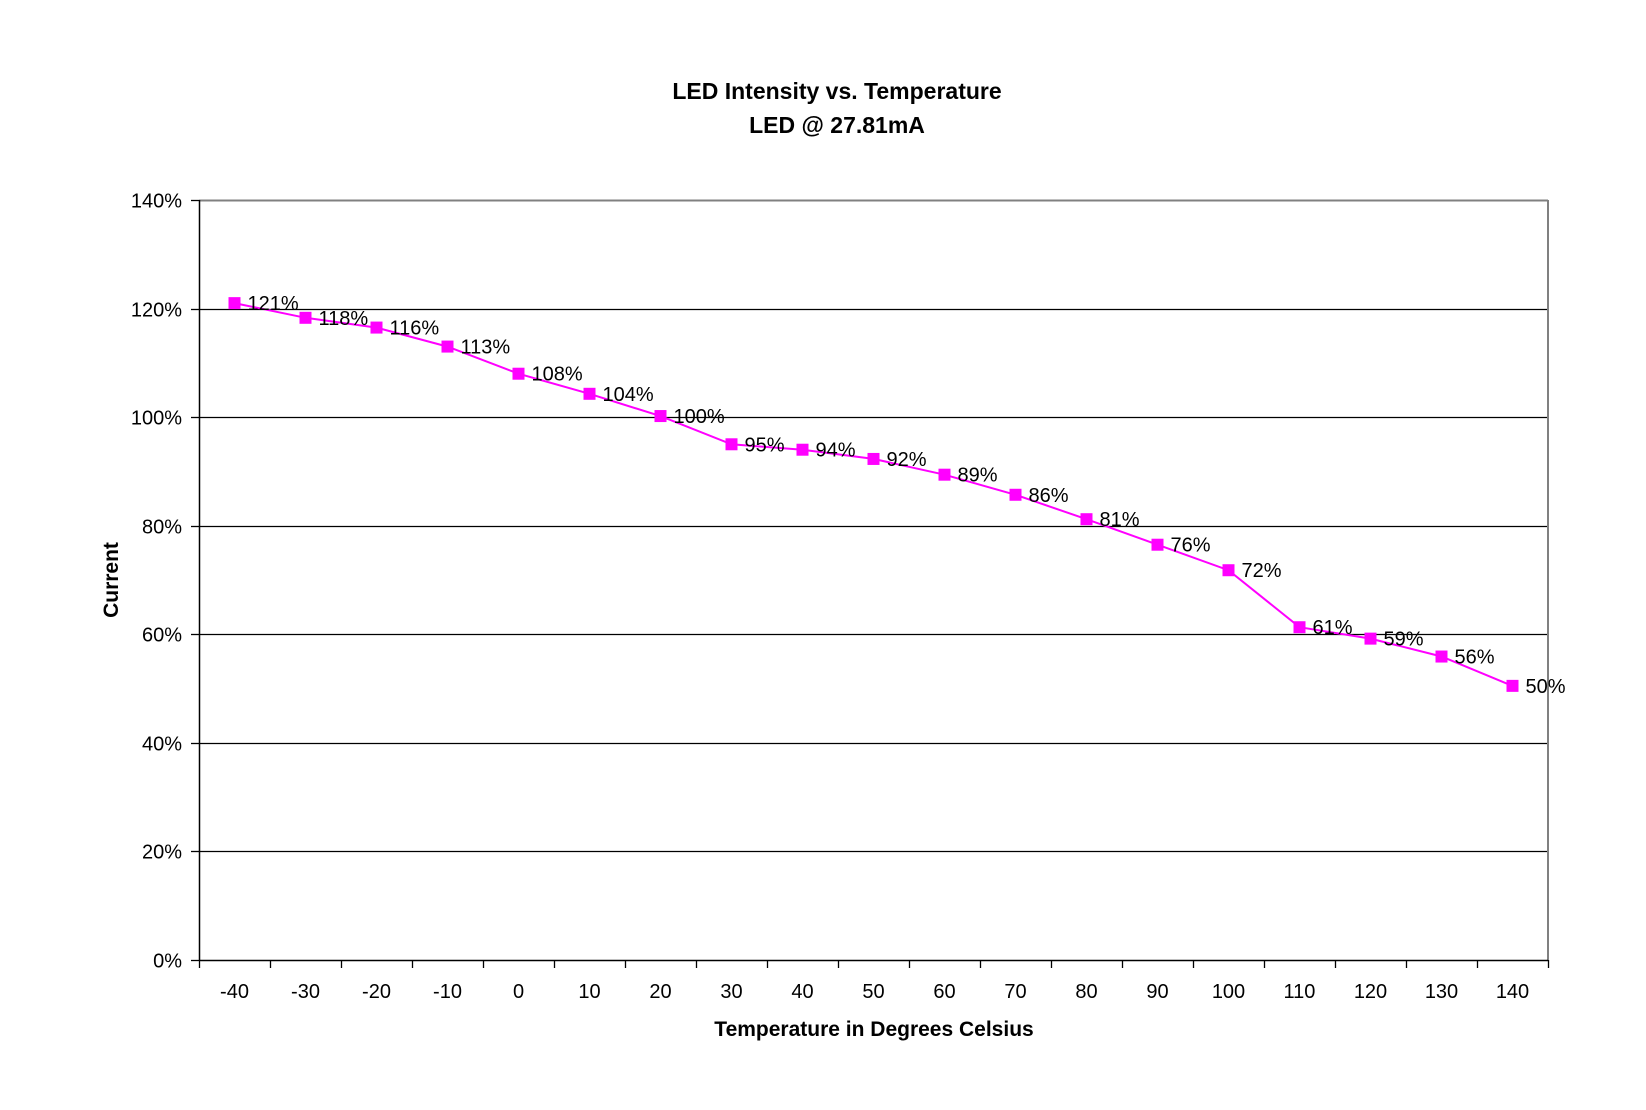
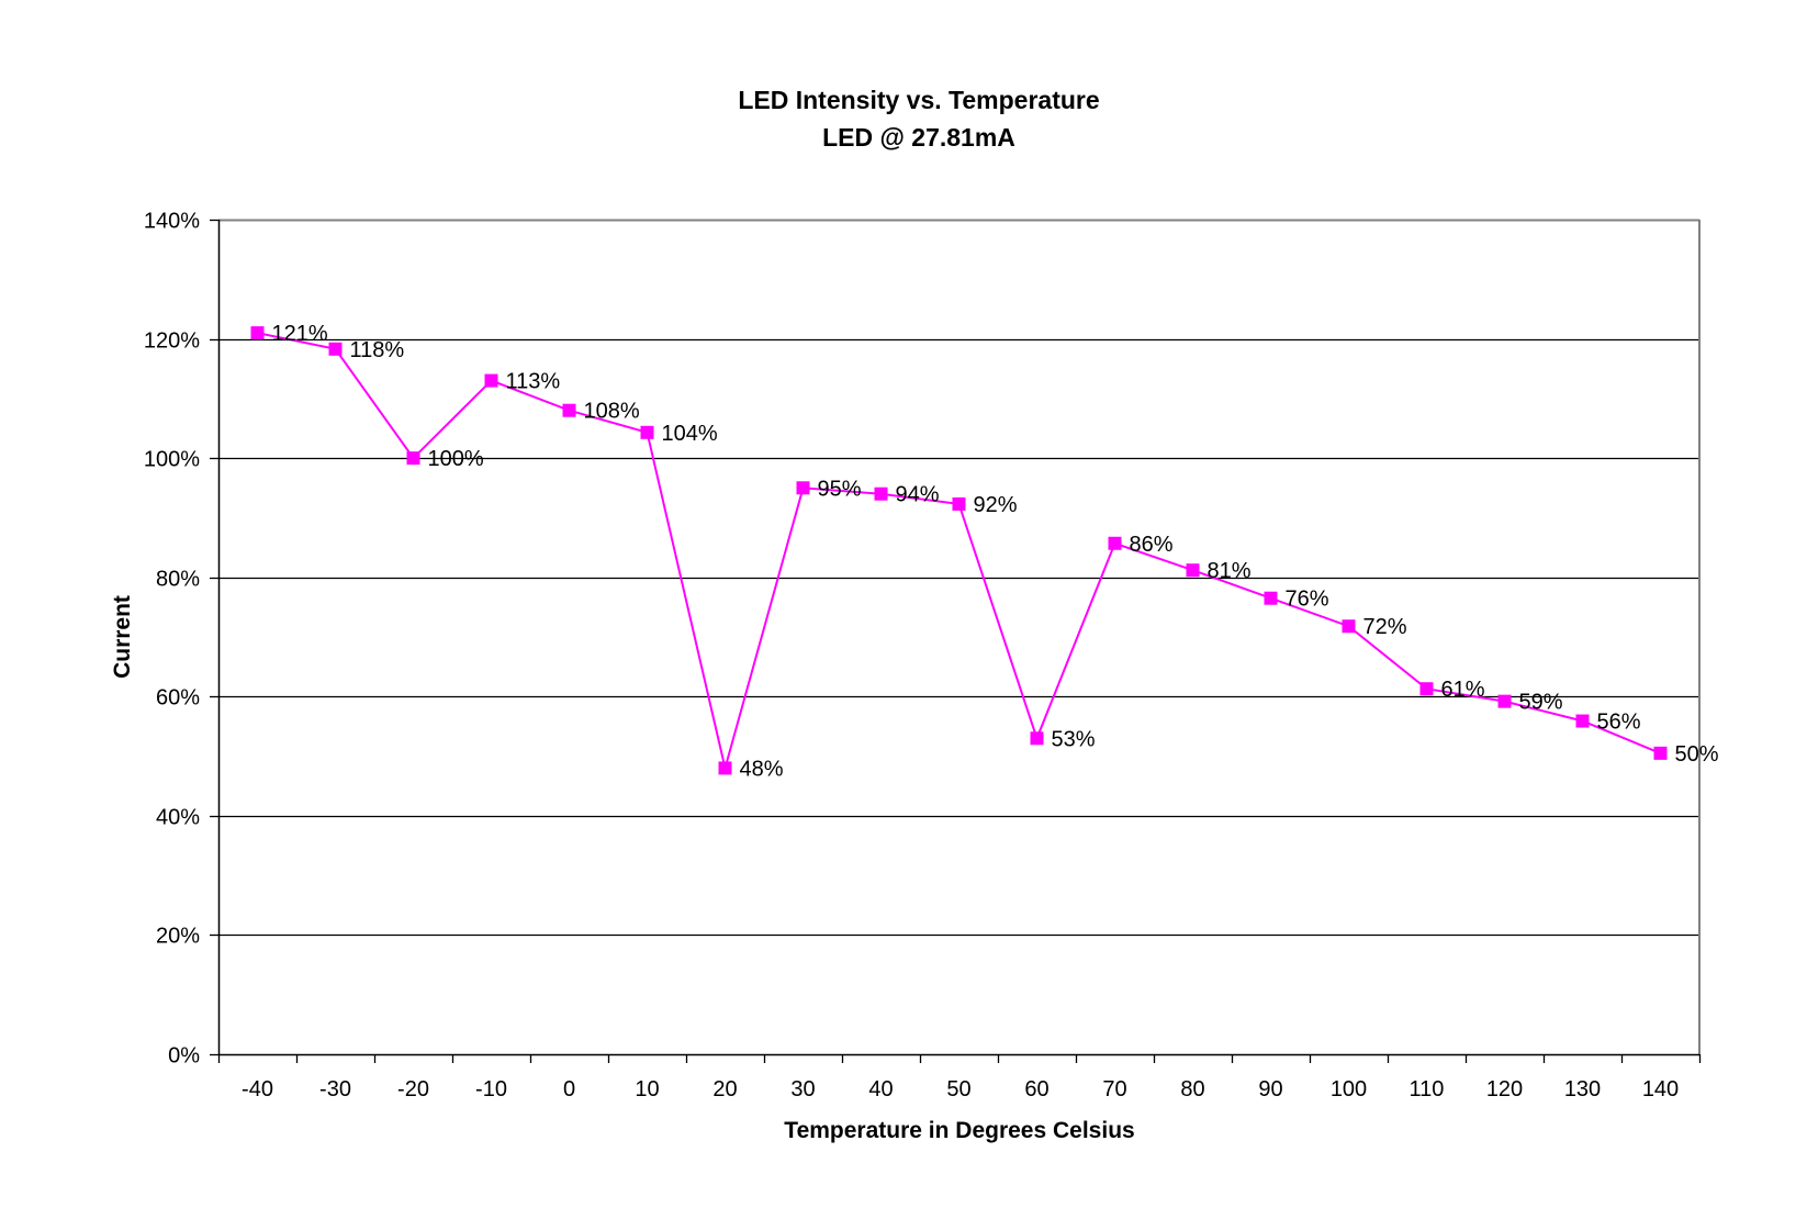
-20: 116% -> 100%
20: 100% -> 48%
60: 89% -> 53%
